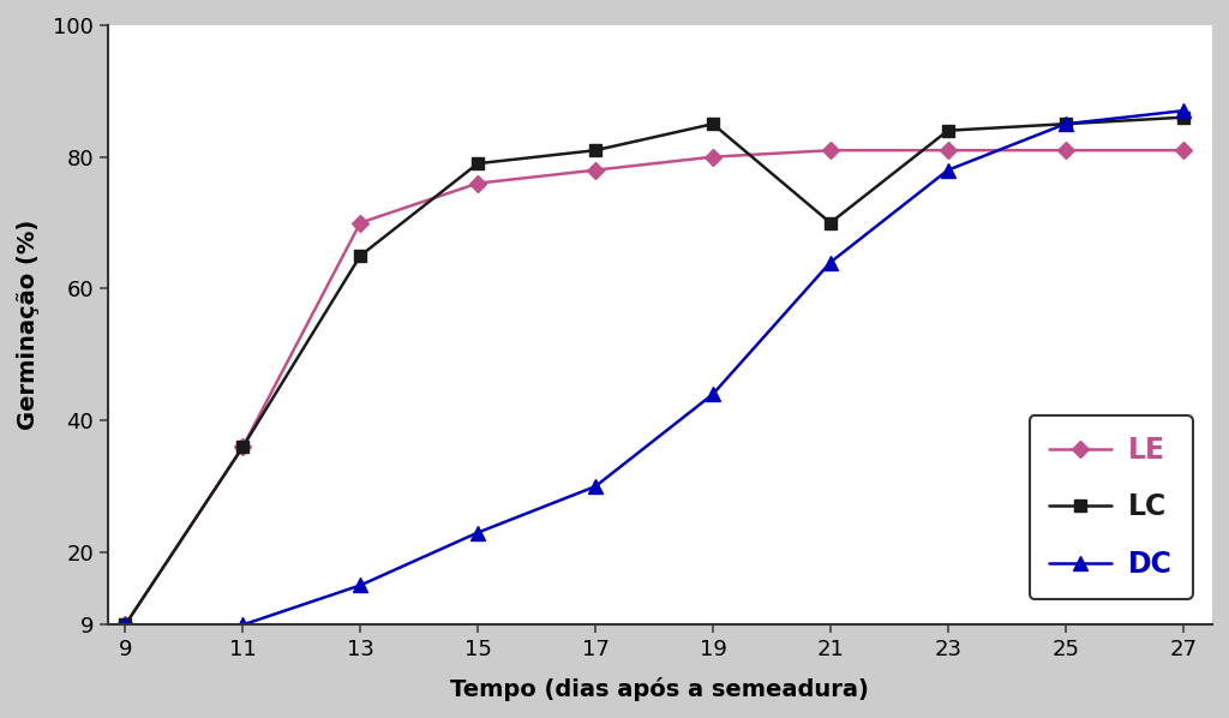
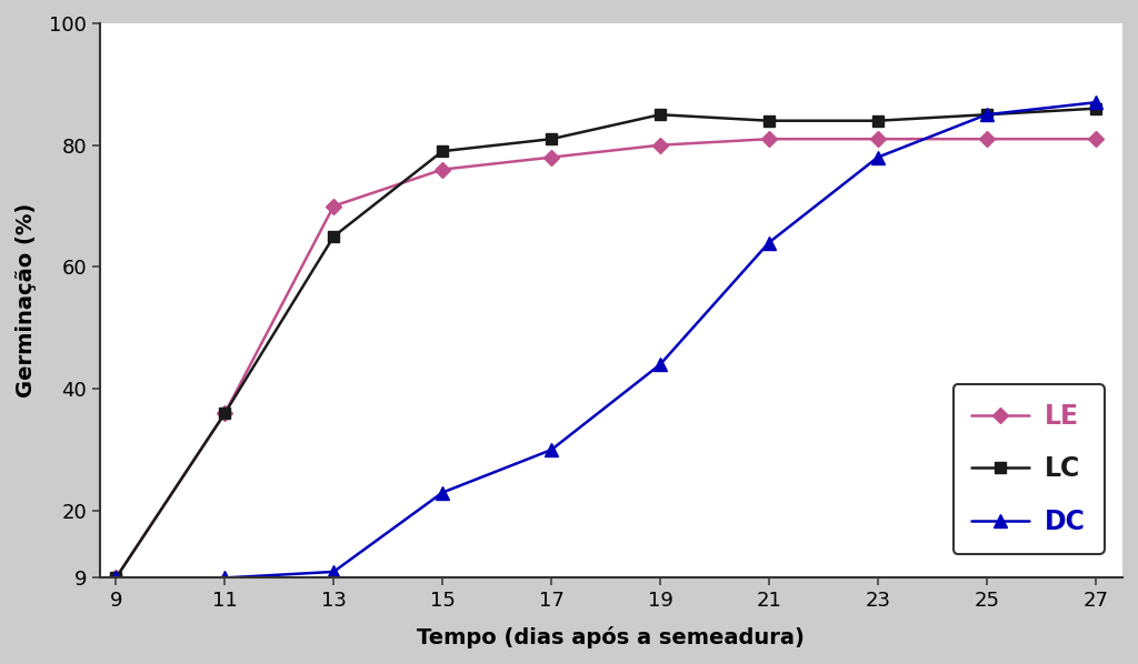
DC/13: 15 -> 10
LC/21: 70 -> 84
